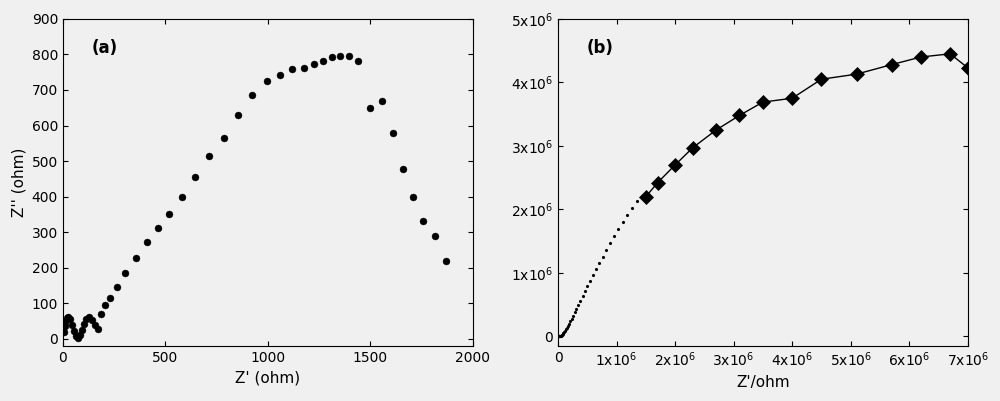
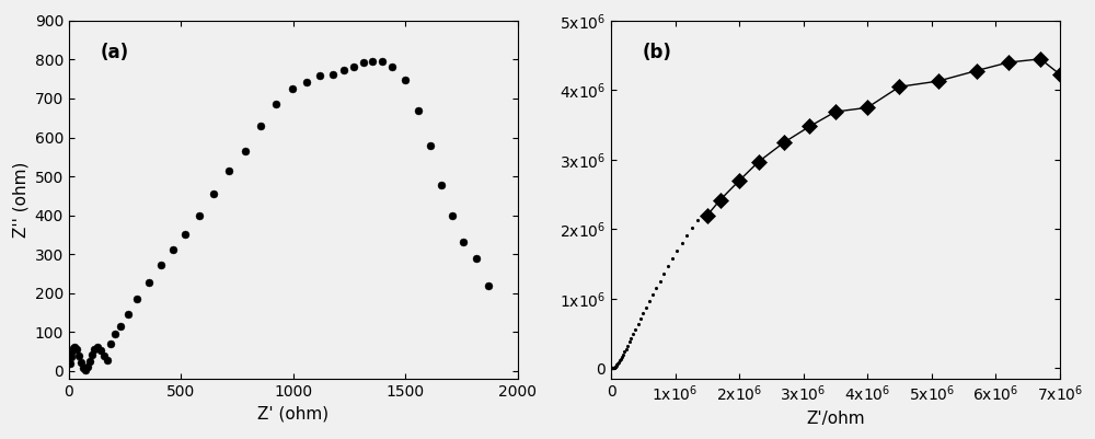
1500: 650 -> 748
